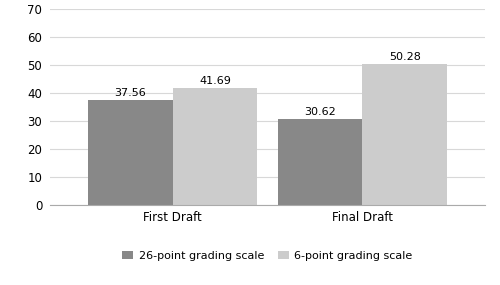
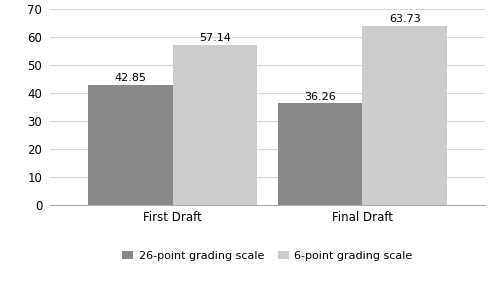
26-point grading scale/First Draft: 37.56 -> 42.85
6-point grading scale/First Draft: 41.69 -> 57.14
26-point grading scale/Final Draft: 30.62 -> 36.26
6-point grading scale/Final Draft: 50.28 -> 63.73
